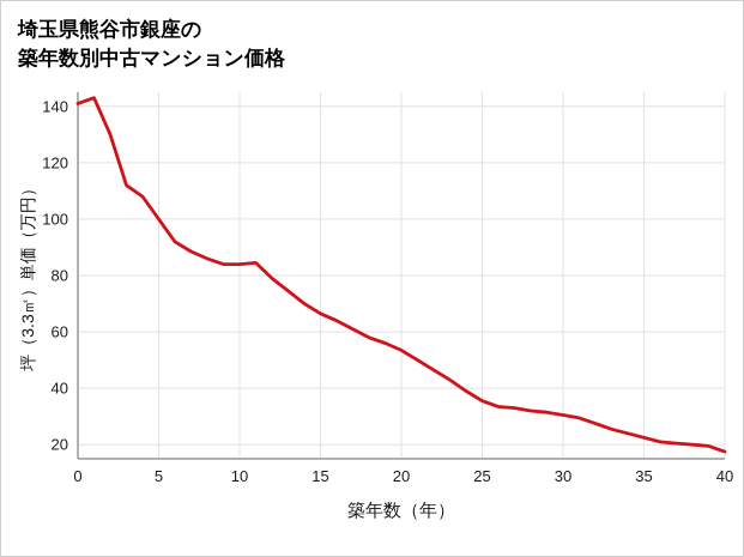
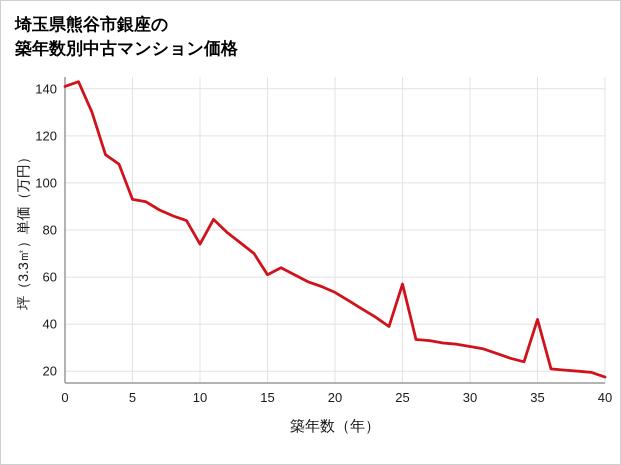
5: 100 -> 93
10: 84 -> 74
15: 66 -> 61
25: 36 -> 57
35: 22 -> 42
